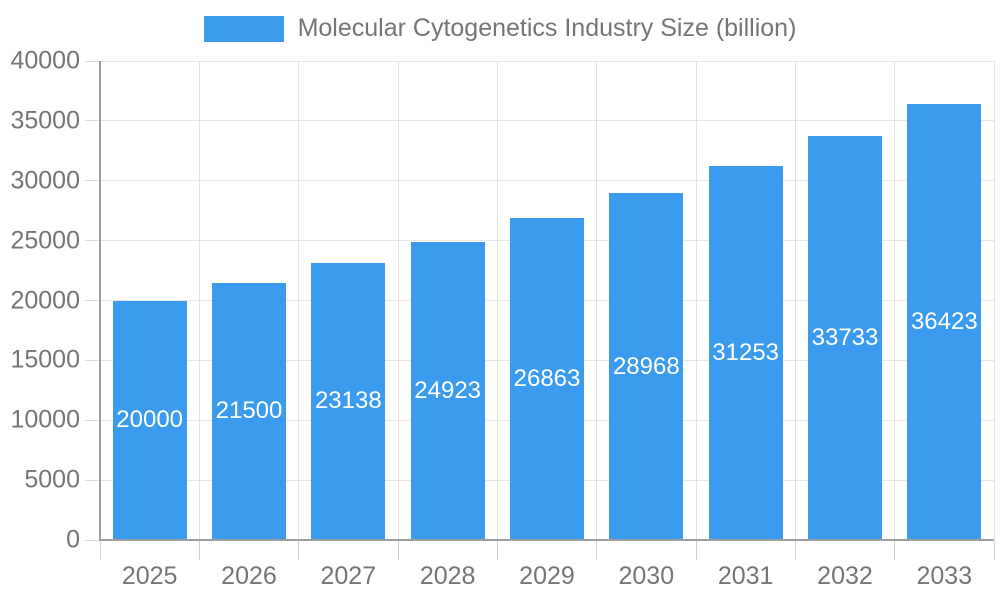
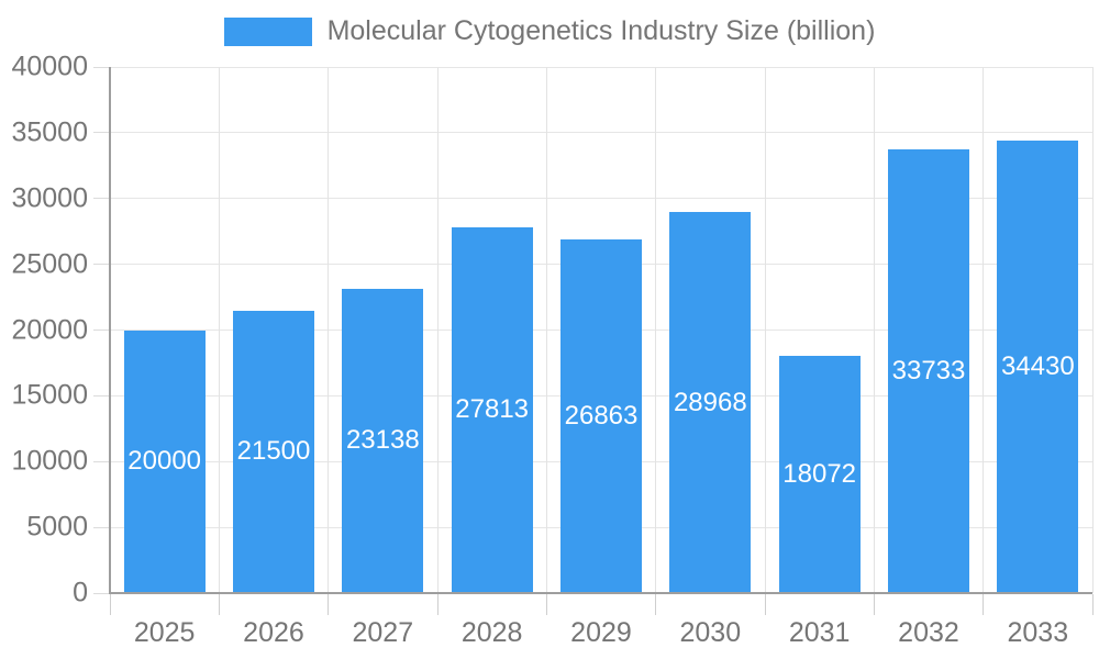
2028: 24923 -> 27813
2031: 31253 -> 18072
2033: 36423 -> 34430
